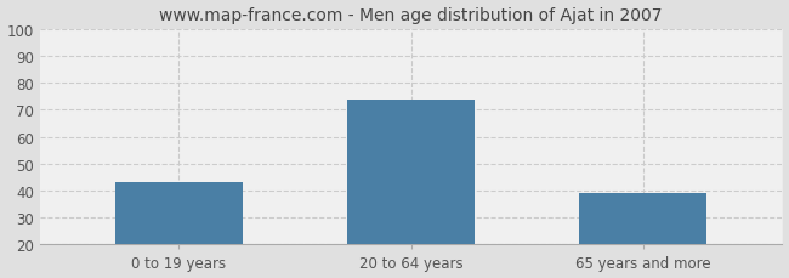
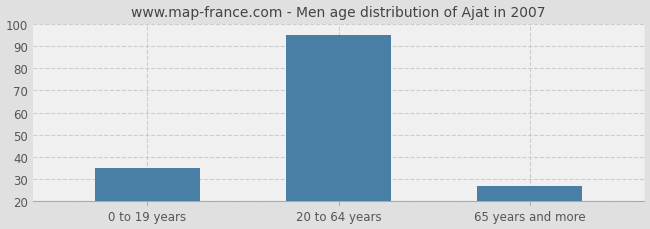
0 to 19 years: 43 -> 35
20 to 64 years: 74 -> 95
65 years and more: 39 -> 27
